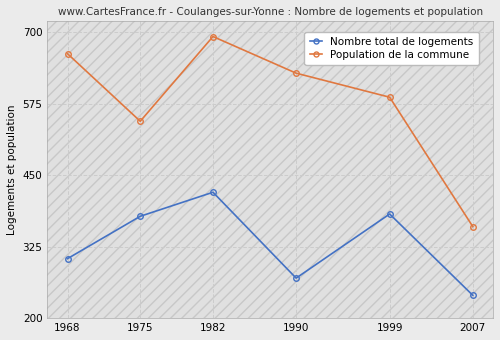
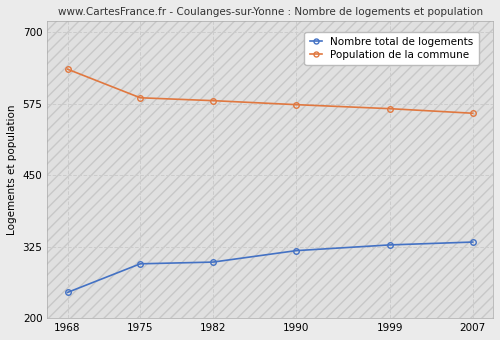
Nombre total de logements/1968: 304 -> 245
Population de la commune/1968: 662 -> 635
Nombre total de logements/1975: 378 -> 295
Population de la commune/1975: 544 -> 585
Nombre total de logements/1982: 420 -> 298
Population de la commune/1982: 692 -> 580
Nombre total de logements/1990: 270 -> 318
Population de la commune/1990: 628 -> 573
Nombre total de logements/1999: 382 -> 328
Population de la commune/1999: 586 -> 566
Nombre total de logements/2007: 240 -> 333
Population de la commune/2007: 360 -> 558
